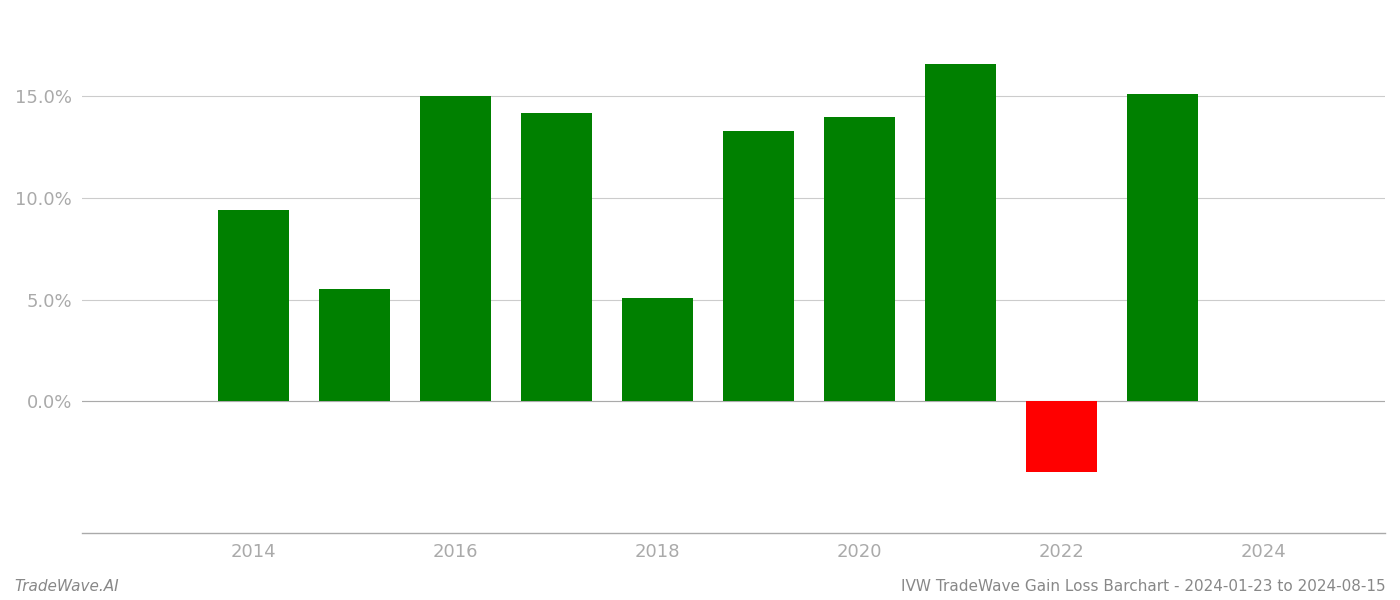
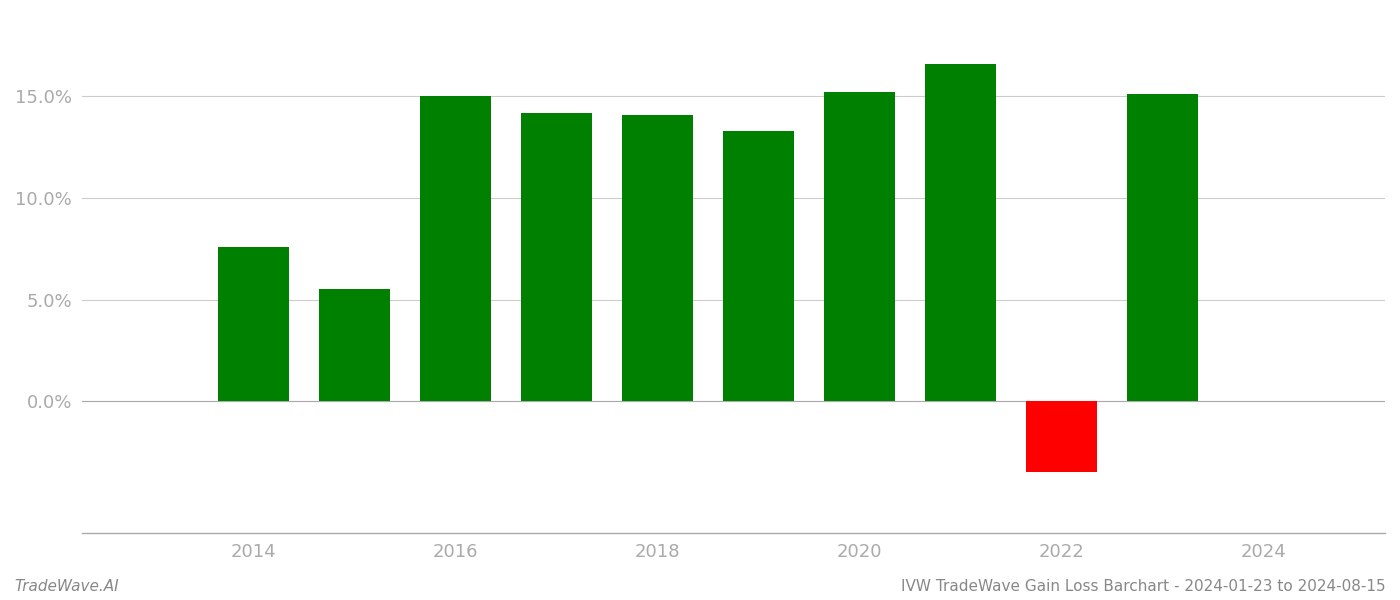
2014: 9.4% -> 7.6%
2018: 5.1% -> 14.1%
2020: 14.0% -> 15.2%
